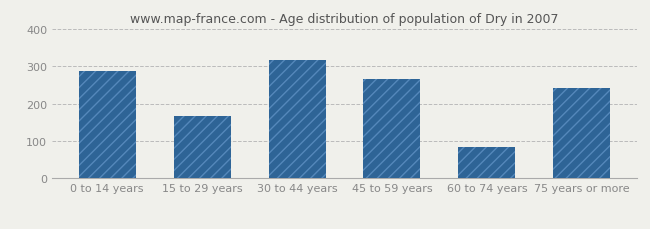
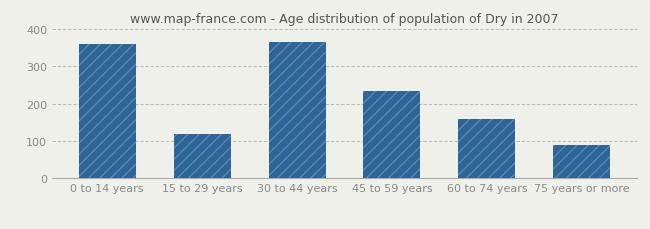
0 to 14 years: 288 -> 360
15 to 29 years: 168 -> 120
30 to 44 years: 318 -> 365
45 to 59 years: 267 -> 235
60 to 74 years: 85 -> 160
75 years or more: 241 -> 90
